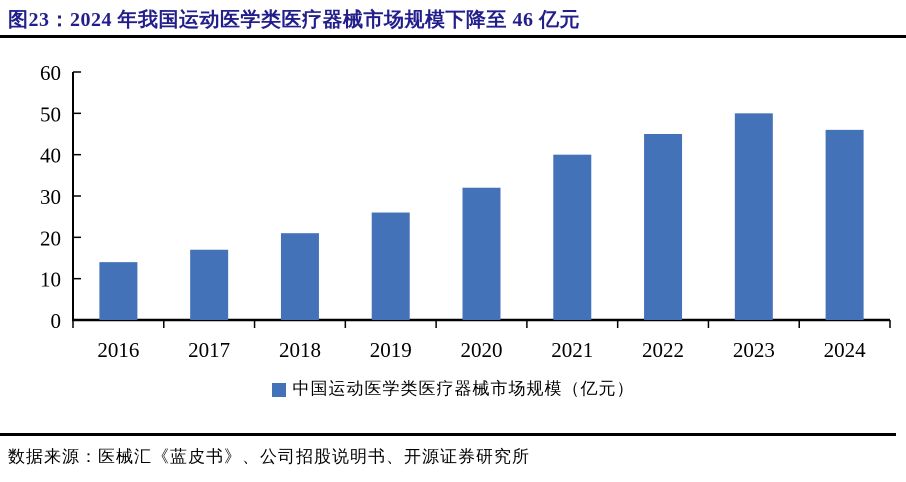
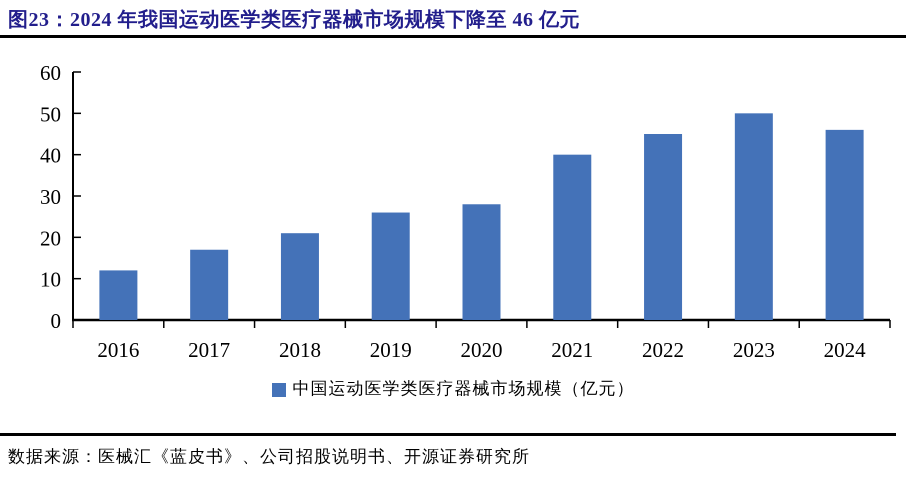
2016: 14 -> 12
2020: 32 -> 28
